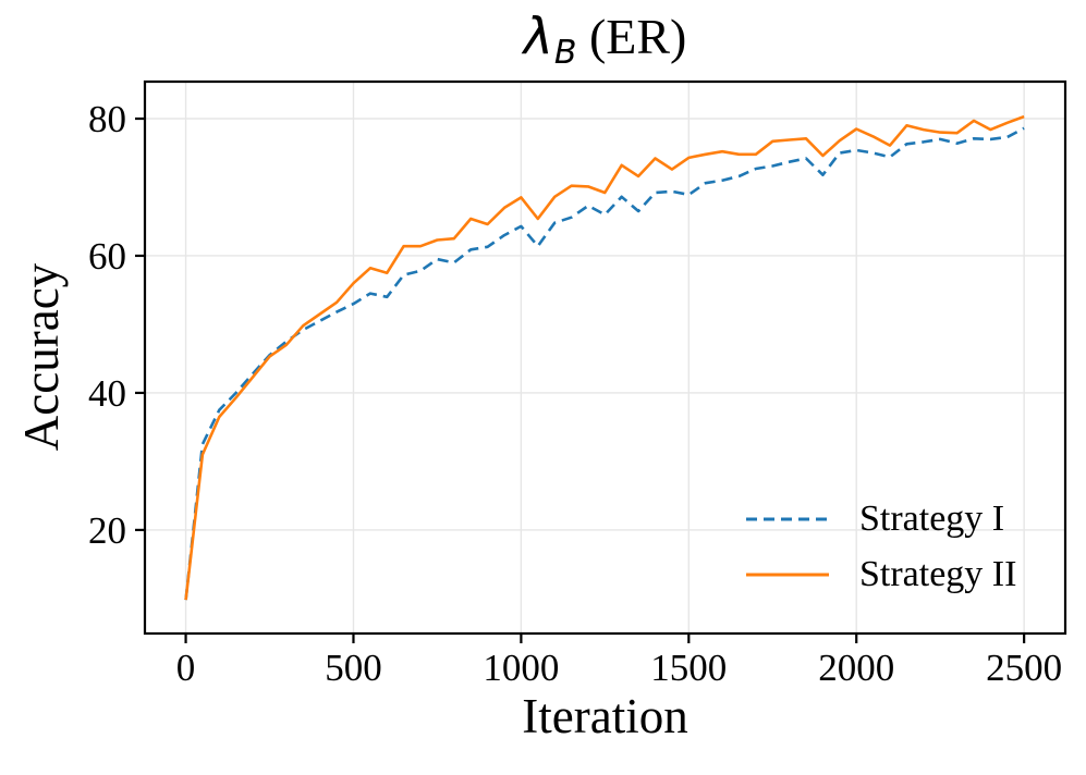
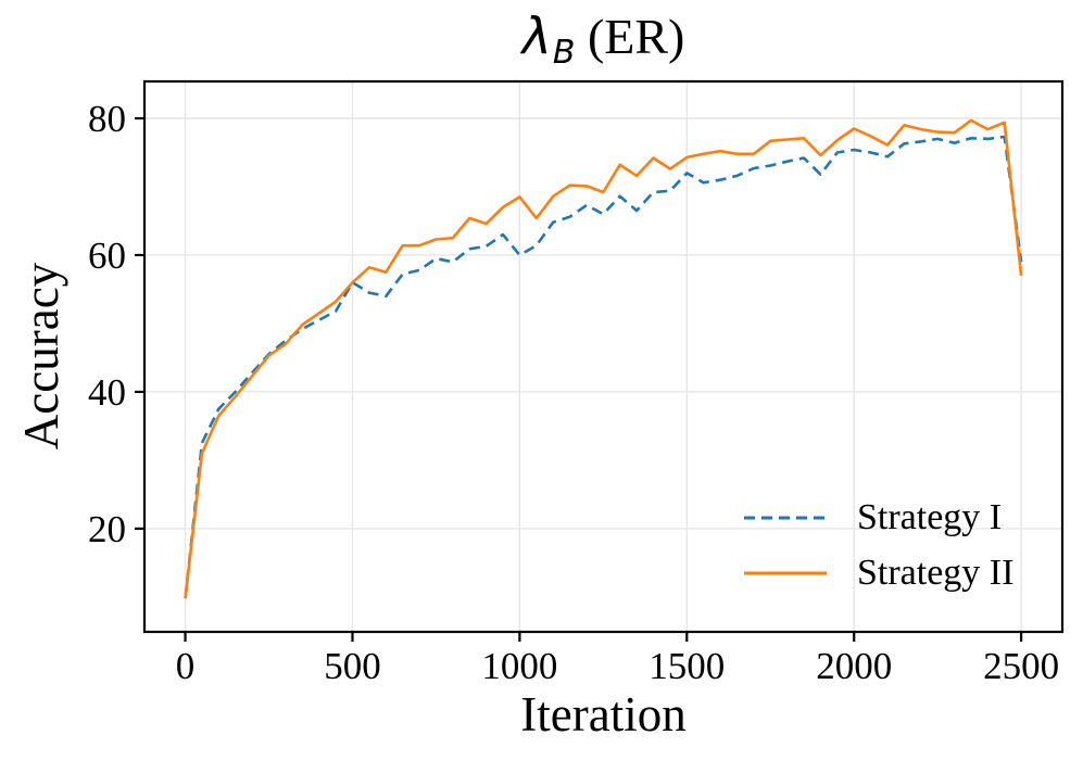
Strategy I/500: 53 -> 56
Strategy I/1000: 64 -> 60
Strategy I/1500: 69 -> 72
Strategy I/2500: 79 -> 59
Strategy II/2500: 80 -> 57
